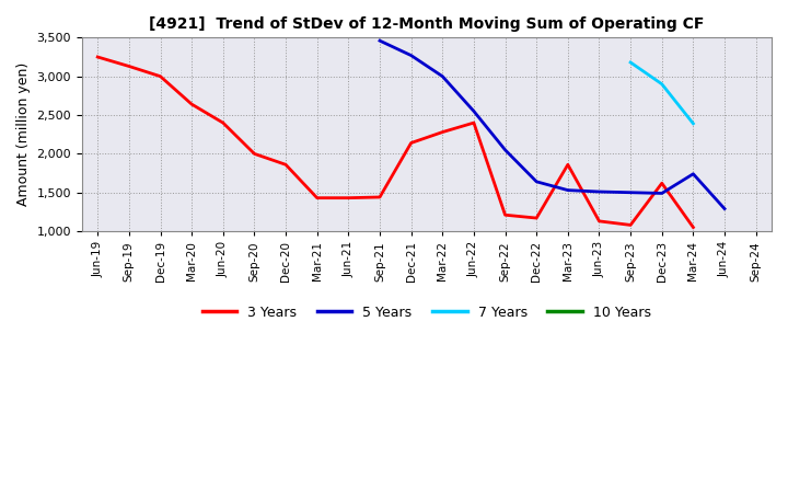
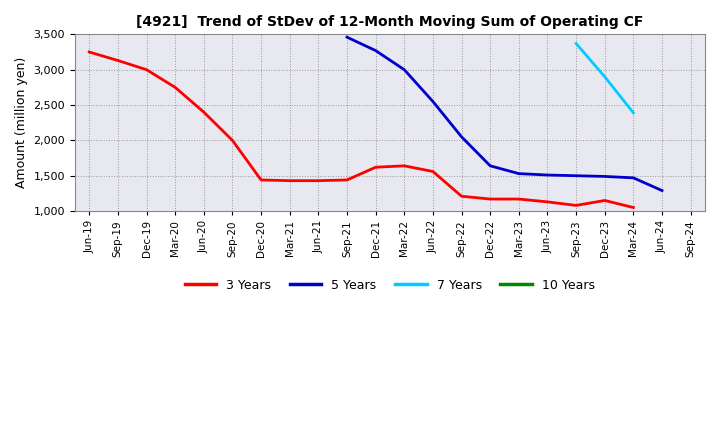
3 Years/Mar-20: 2,640 -> 2,750
3 Years/Dec-20: 1,860 -> 1,440
3 Years/Dec-21: 2,140 -> 1,620
3 Years/Mar-22: 2,280 -> 1,640
3 Years/Jun-22: 2,400 -> 1,560
3 Years/Mar-23: 1,860 -> 1,170
7 Years/Sep-23: 3,180 -> 3,370
3 Years/Dec-23: 1,620 -> 1,150
5 Years/Mar-24: 1,740 -> 1,470
